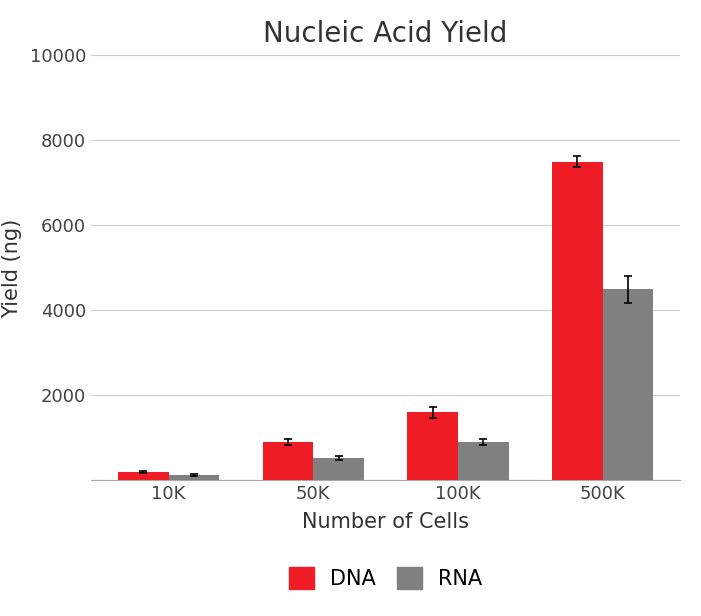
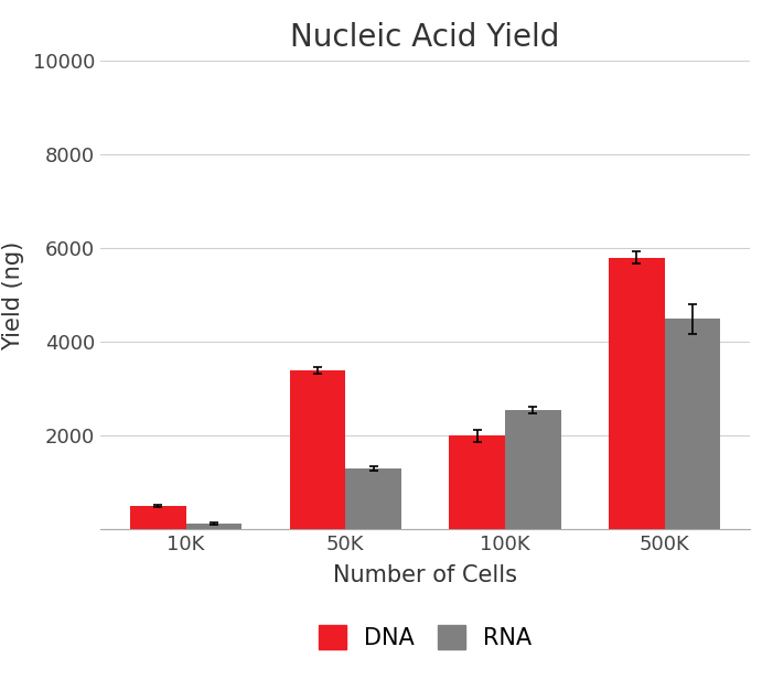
DNA/10K: 200 -> 500
DNA/50K: 900 -> 3400
RNA/50K: 530 -> 1300
DNA/100K: 1600 -> 2000
RNA/100K: 900 -> 2550
DNA/500K: 7500 -> 5800
